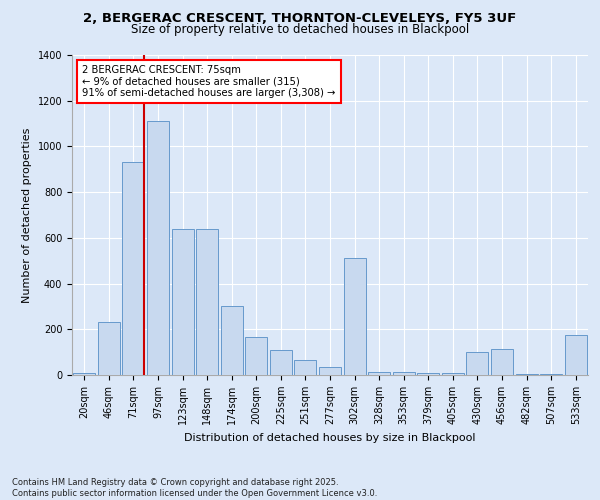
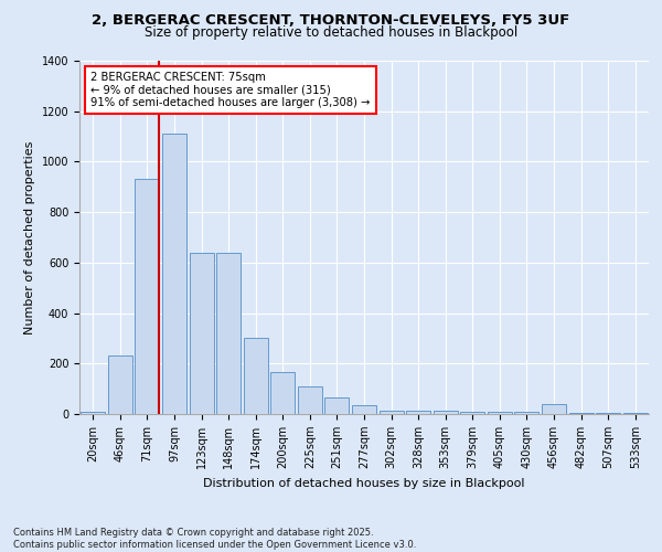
302sqm: 510 -> 15
430sqm: 100 -> 10
456sqm: 115 -> 40
533sqm: 175 -> 5
